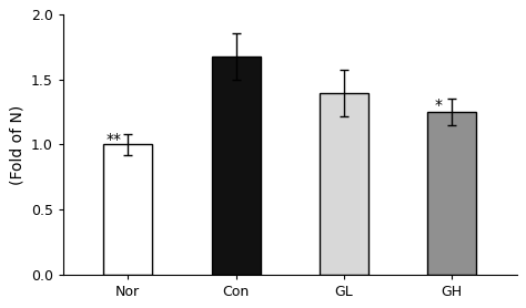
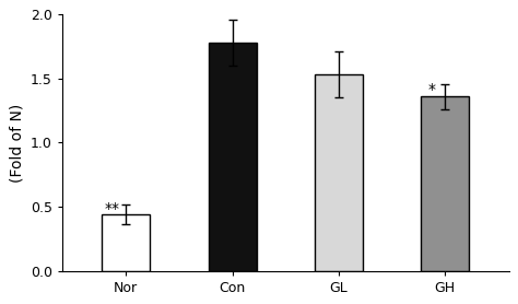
Nor: 1.00 -> 0.44
Con: 1.68 -> 1.78
GL: 1.40 -> 1.53
GH: 1.25 -> 1.36
